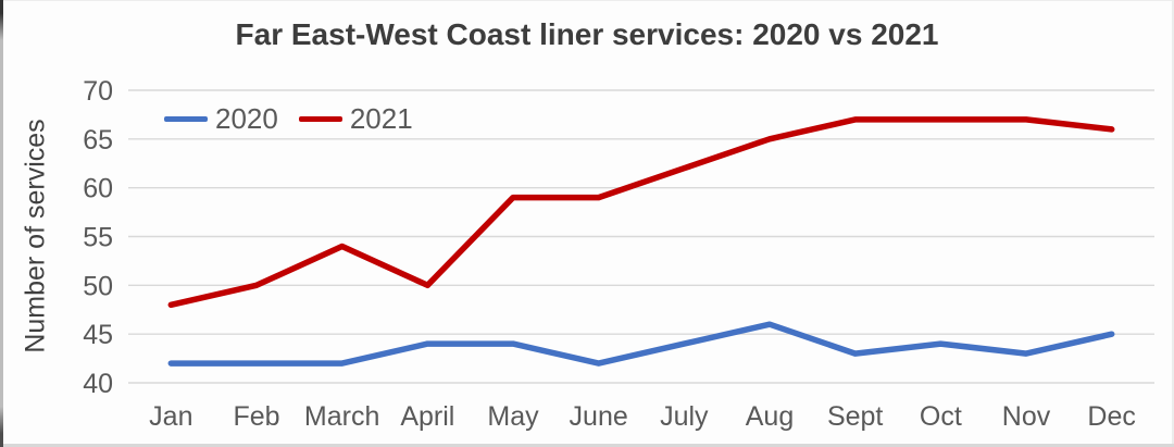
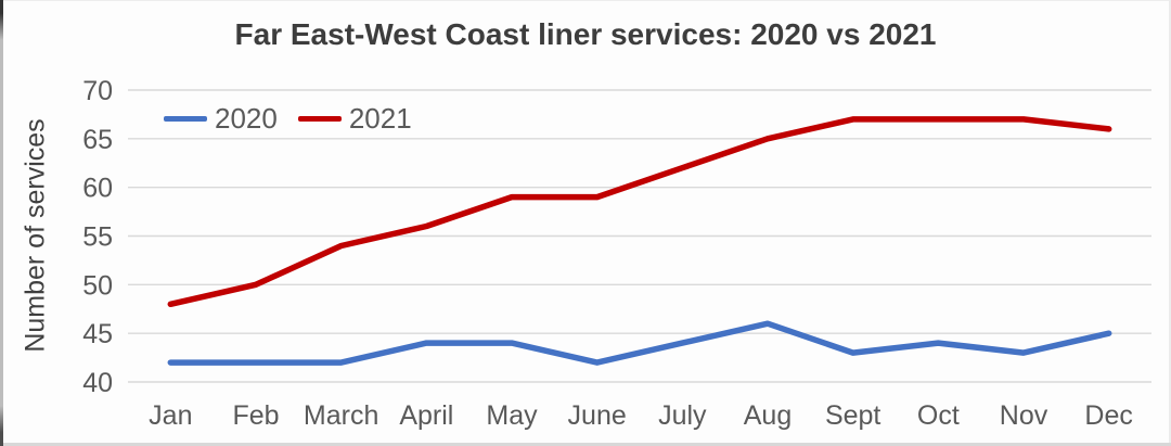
2021/April: 50 -> 56
